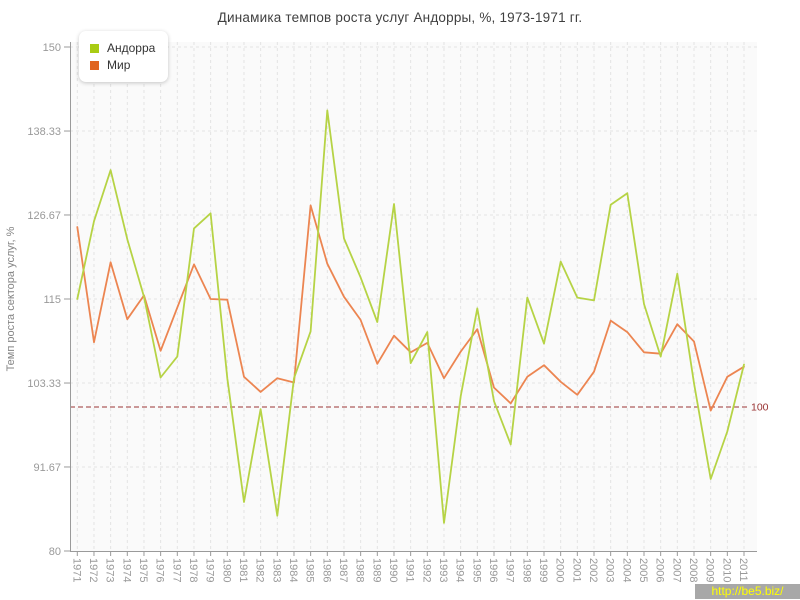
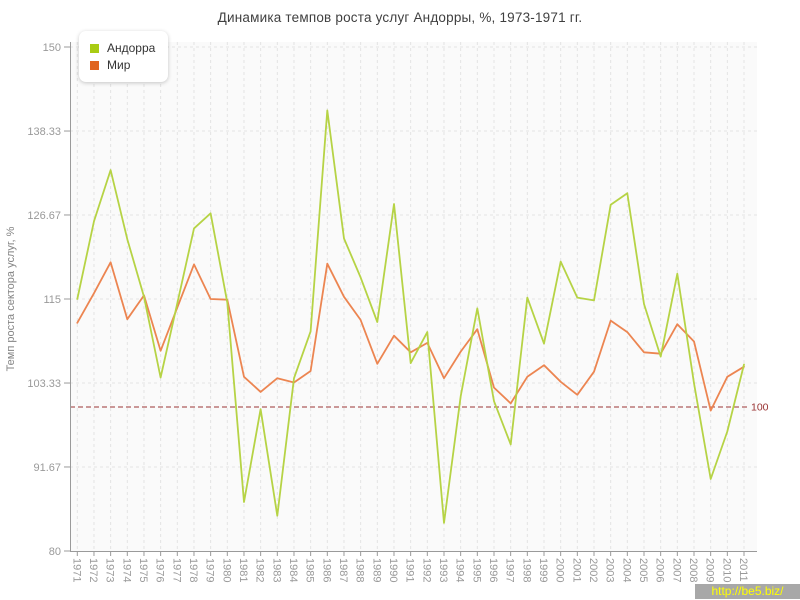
Мир/1971: 125 -> 112
Мир/1972: 109 -> 116
Андорра/1977: 107 -> 114
Андорра/1980: 104 -> 114
Мир/1985: 128 -> 105
